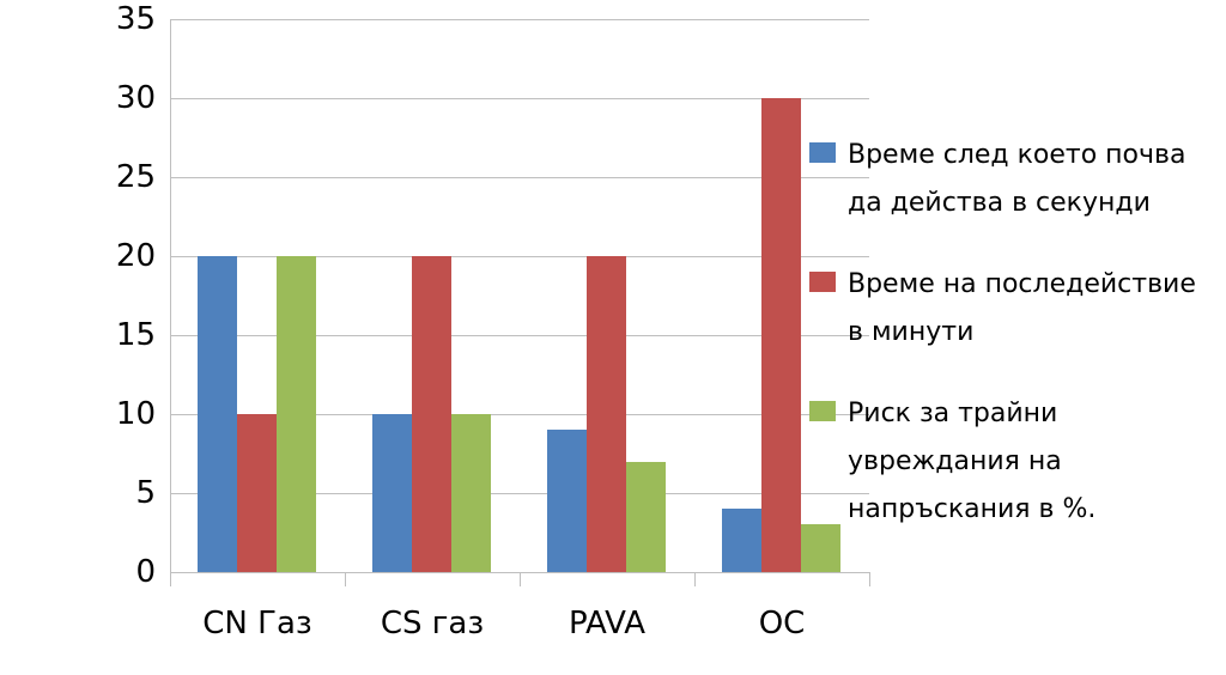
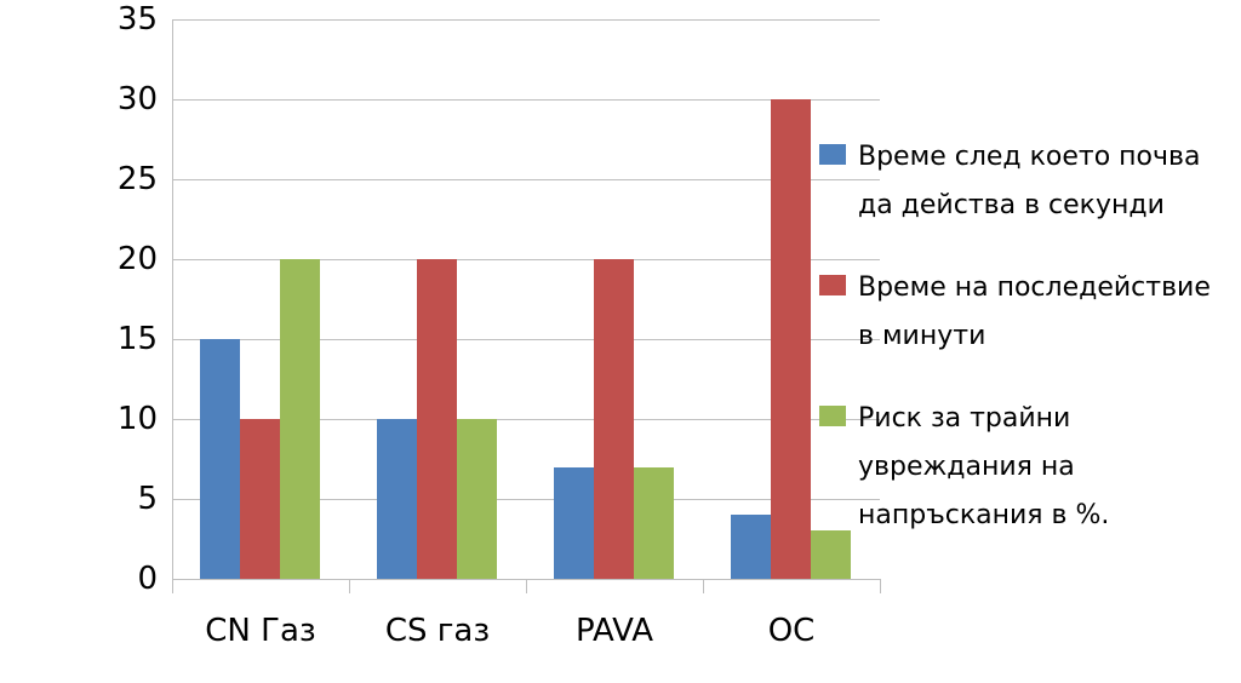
Време след което почва да действа в секунди/CN Газ: 20 -> 15
Време след което почва да действа в секунди/PAVA: 9 -> 7
